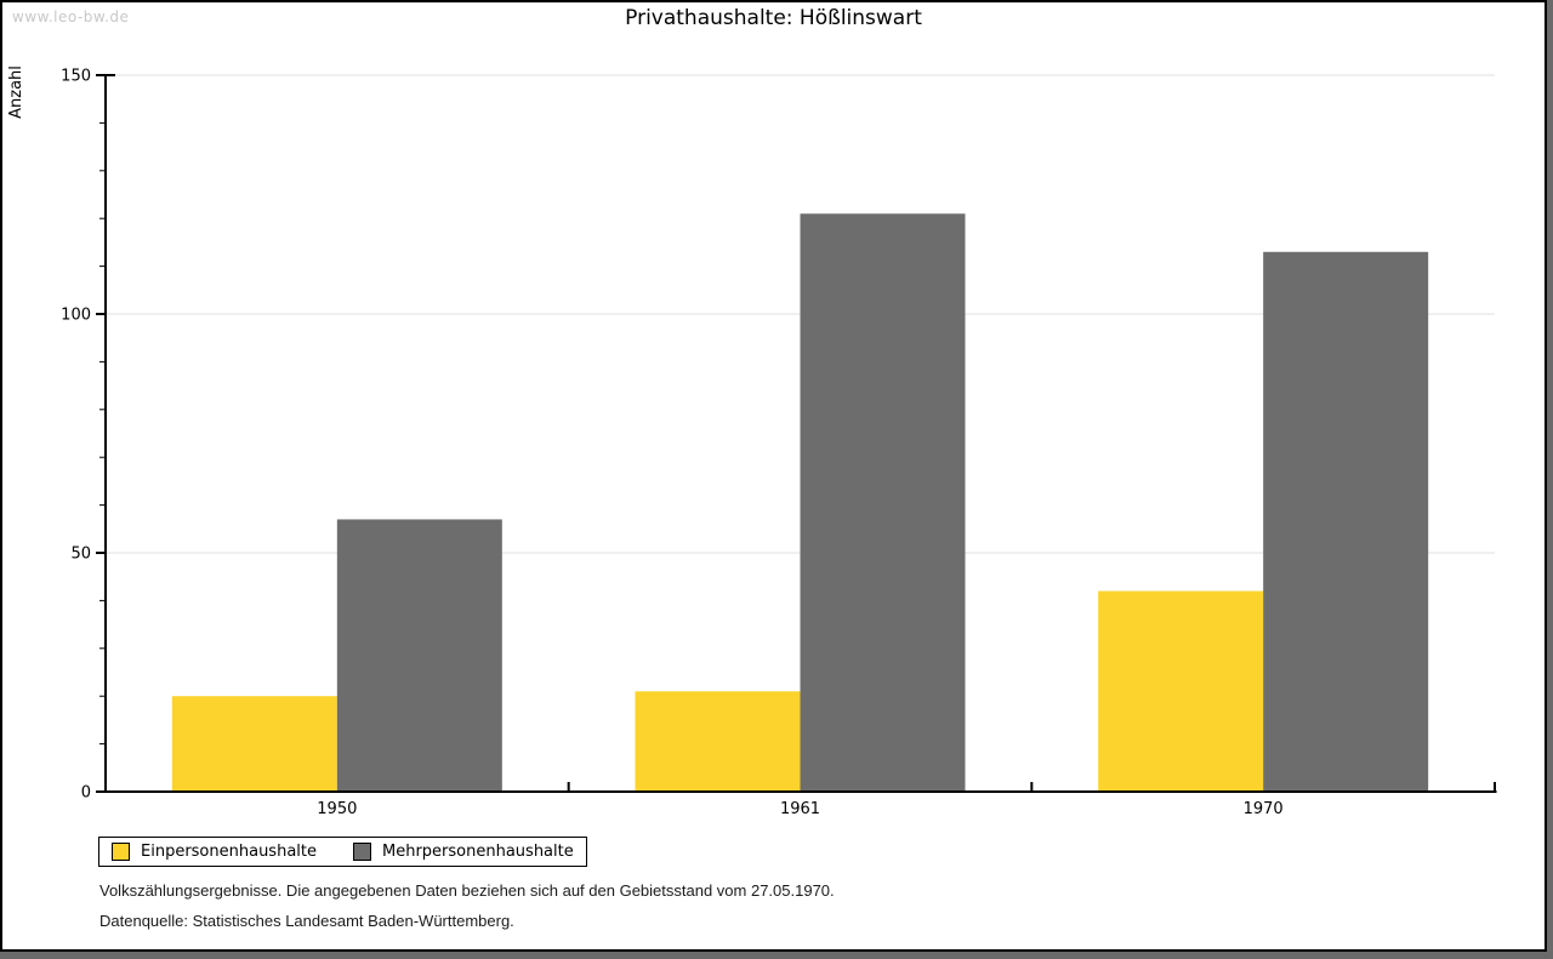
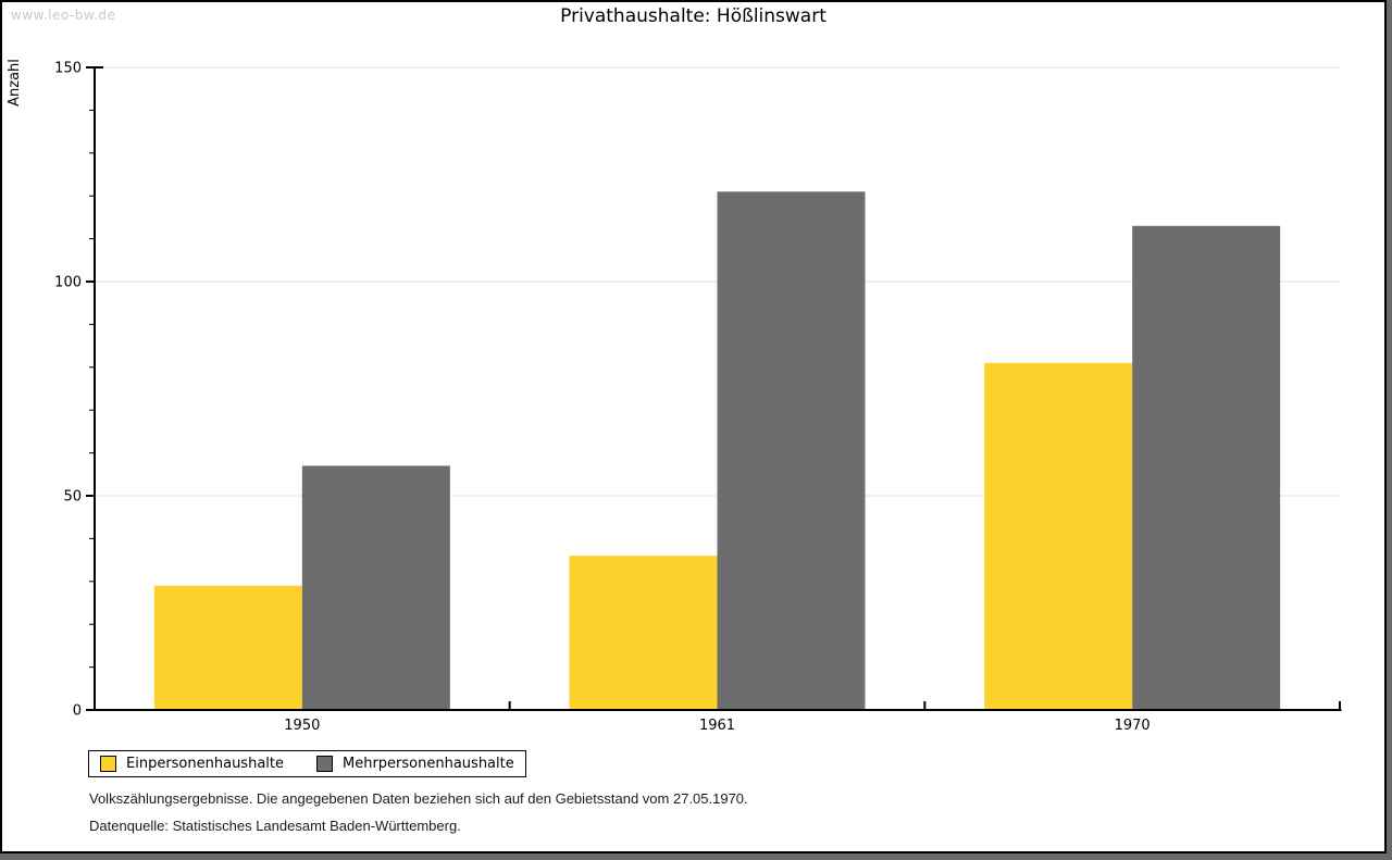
Einpersonenhaushalte/1950: 20 -> 29
Einpersonenhaushalte/1961: 21 -> 36
Einpersonenhaushalte/1970: 42 -> 81
